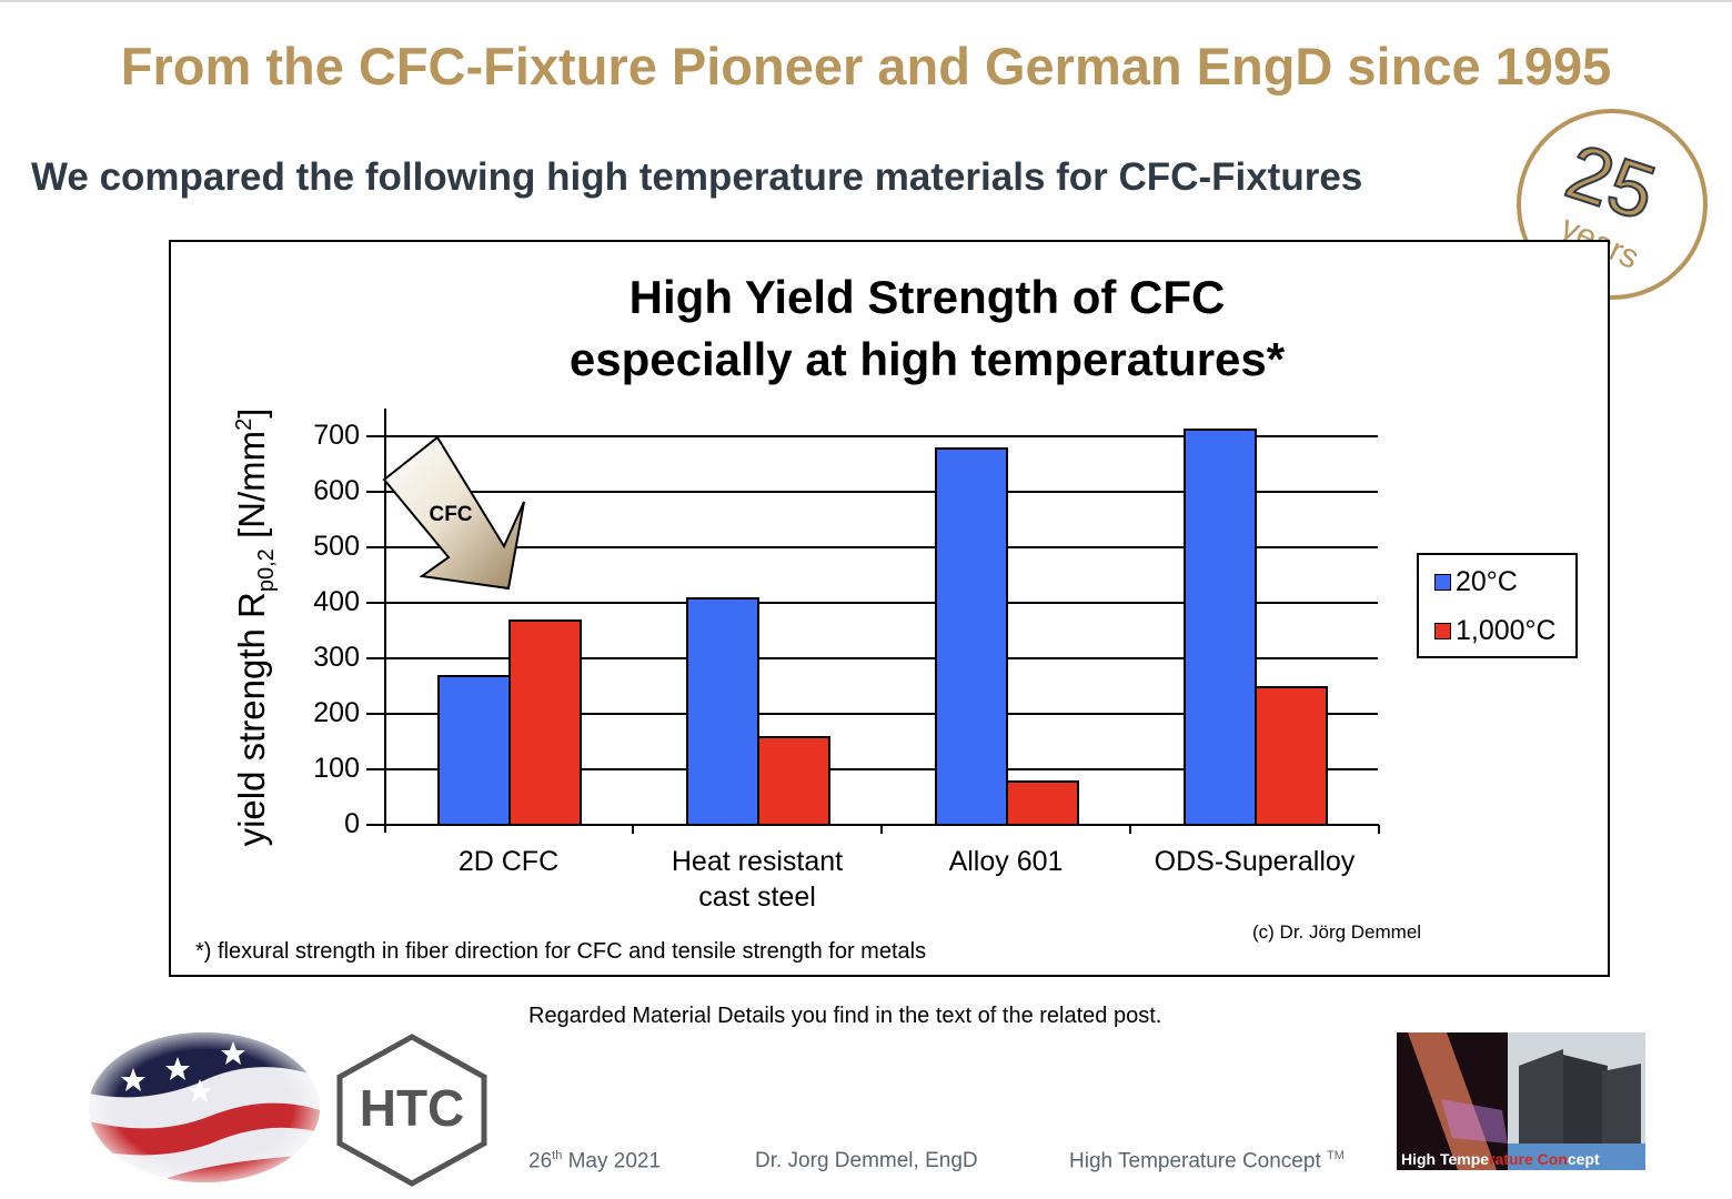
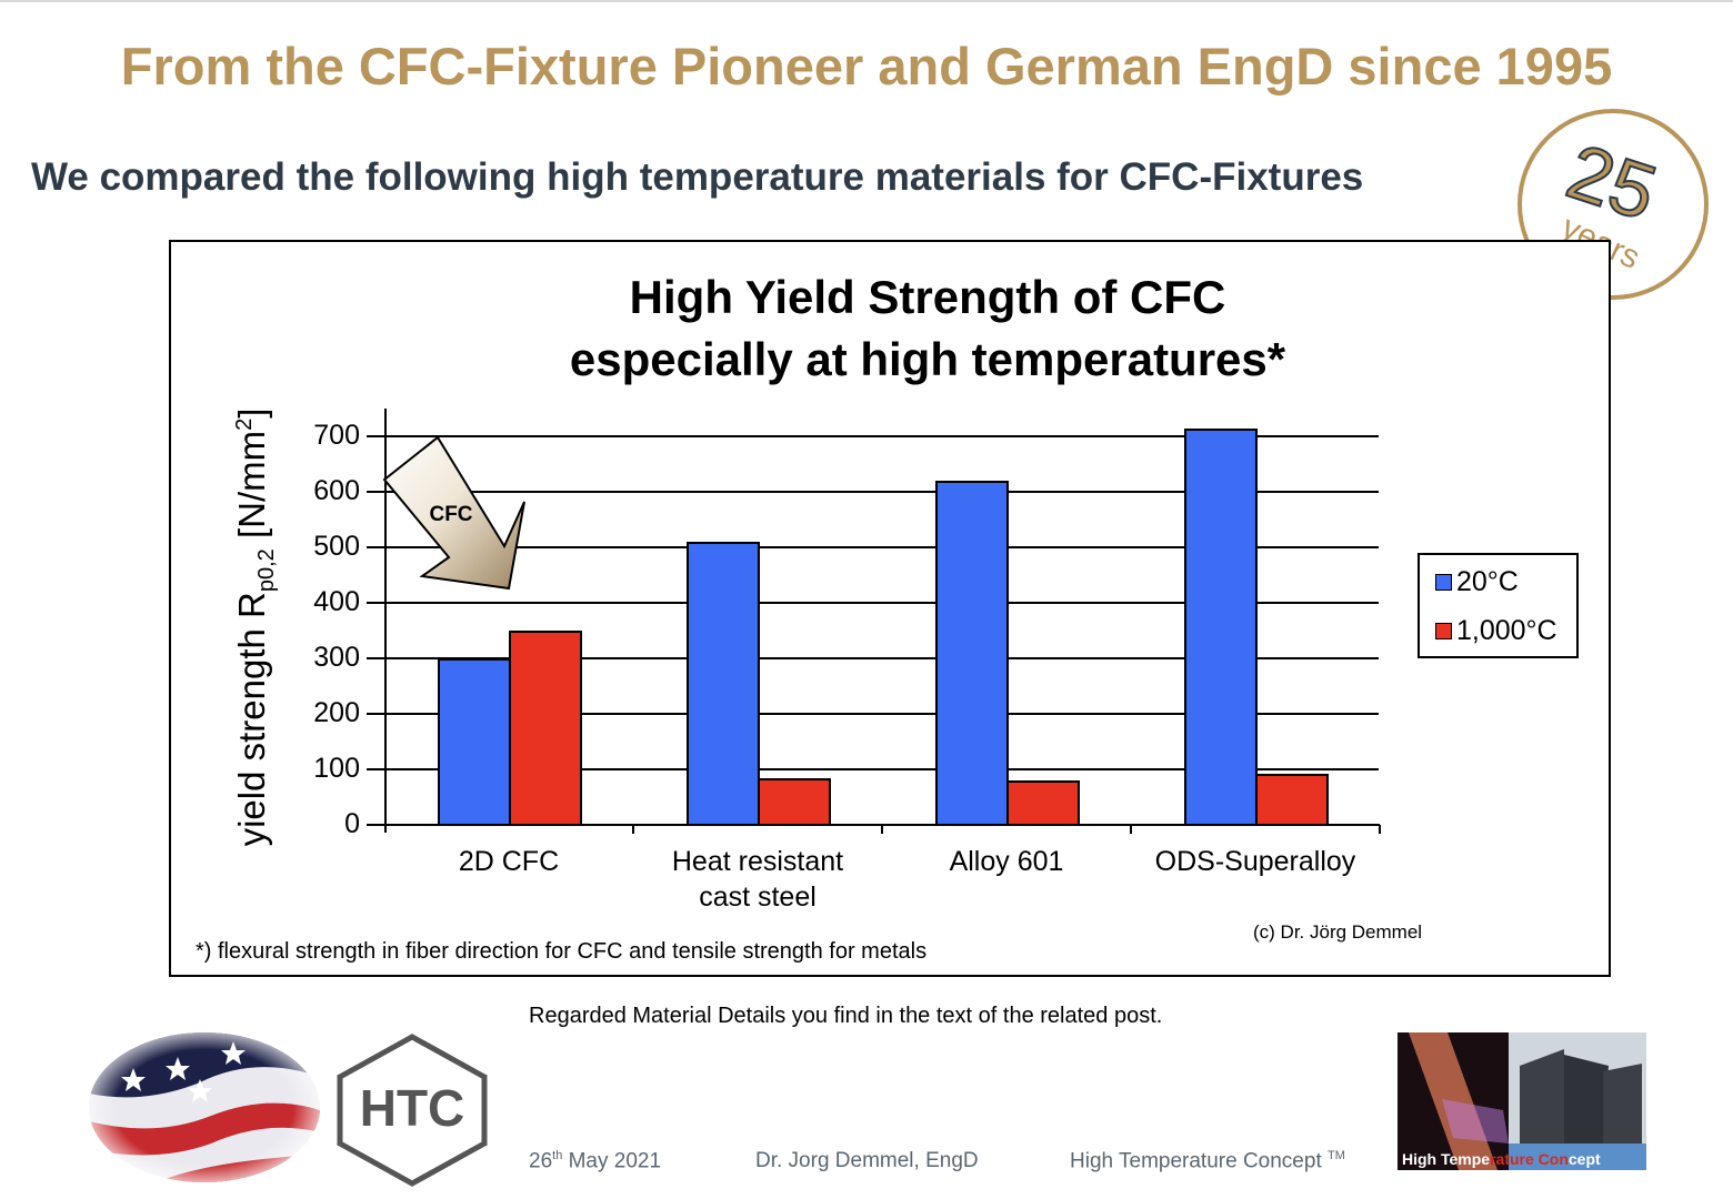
20°C/2D CFC: 270 -> 300
1,000°C/2D CFC: 370 -> 350
20°C/Heat resistant cast steel: 410 -> 510
1,000°C/Heat resistant cast steel: 160 -> 80
20°C/Alloy 601: 680 -> 620
1,000°C/ODS-Superalloy: 250 -> 90
